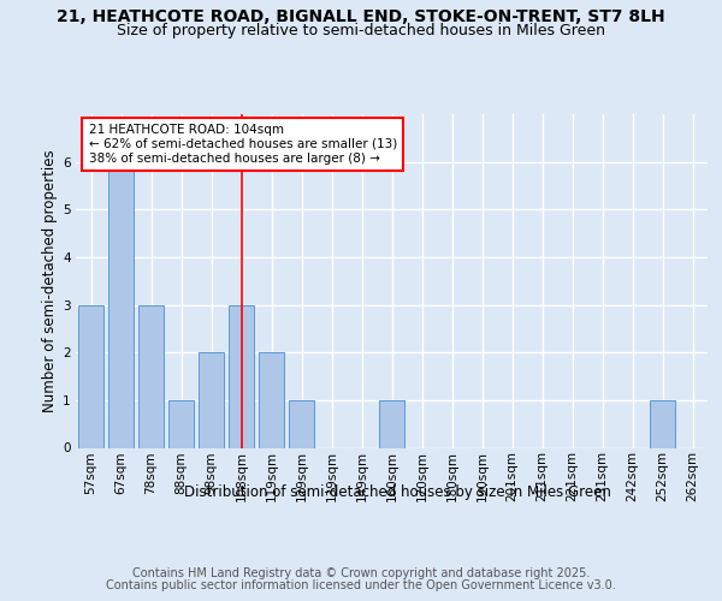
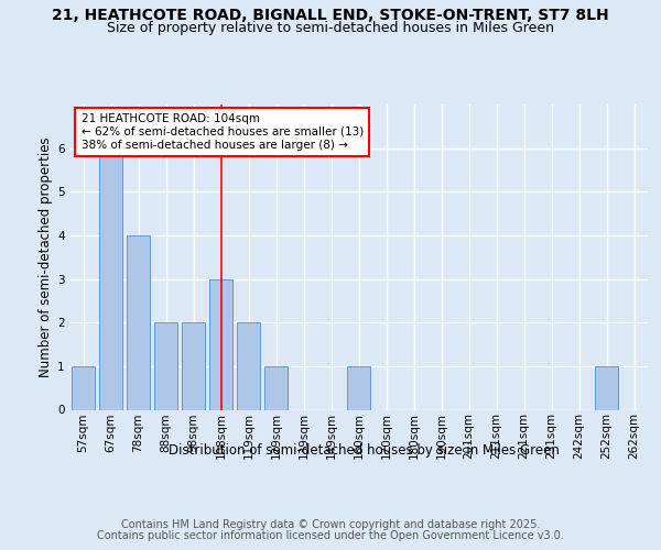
57sqm: 3 -> 1
78sqm: 3 -> 4
88sqm: 1 -> 2
